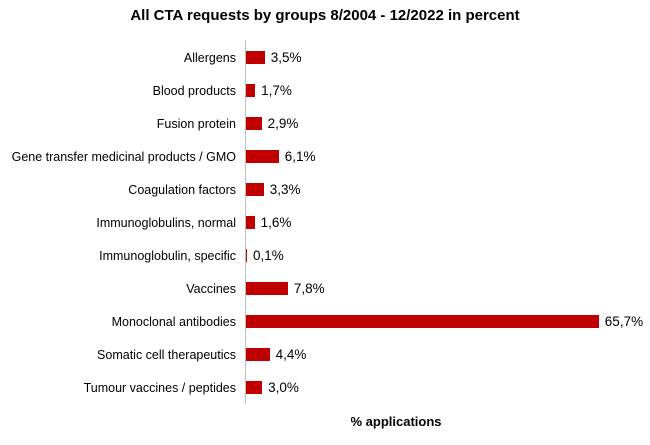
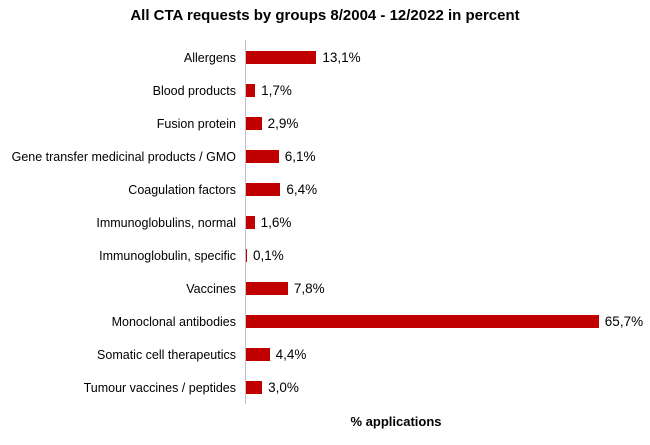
Allergens: 3,5% -> 13,1%
Coagulation factors: 3,3% -> 6,4%
